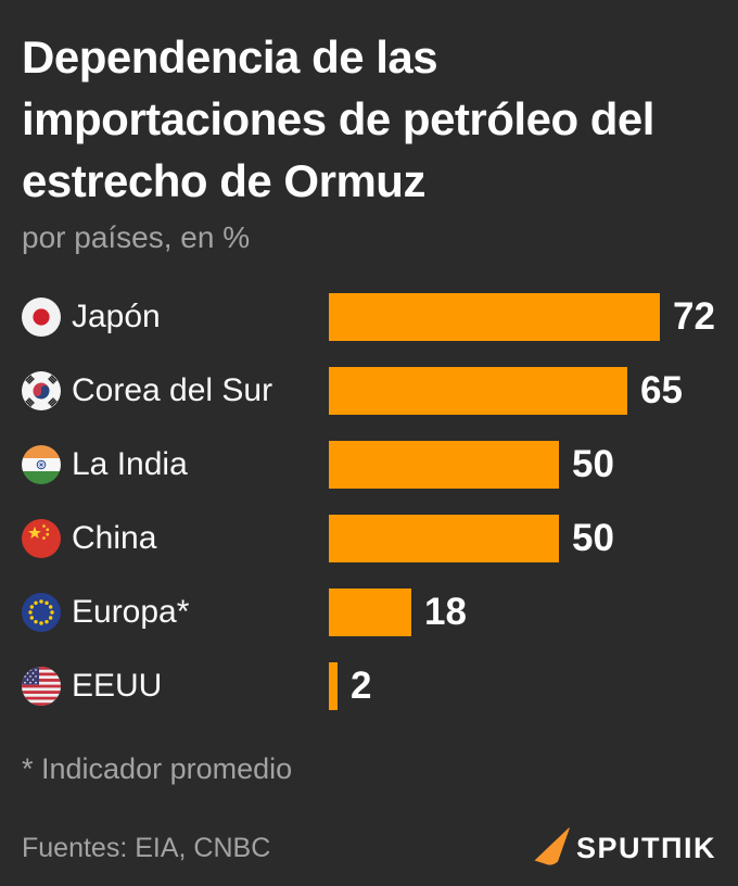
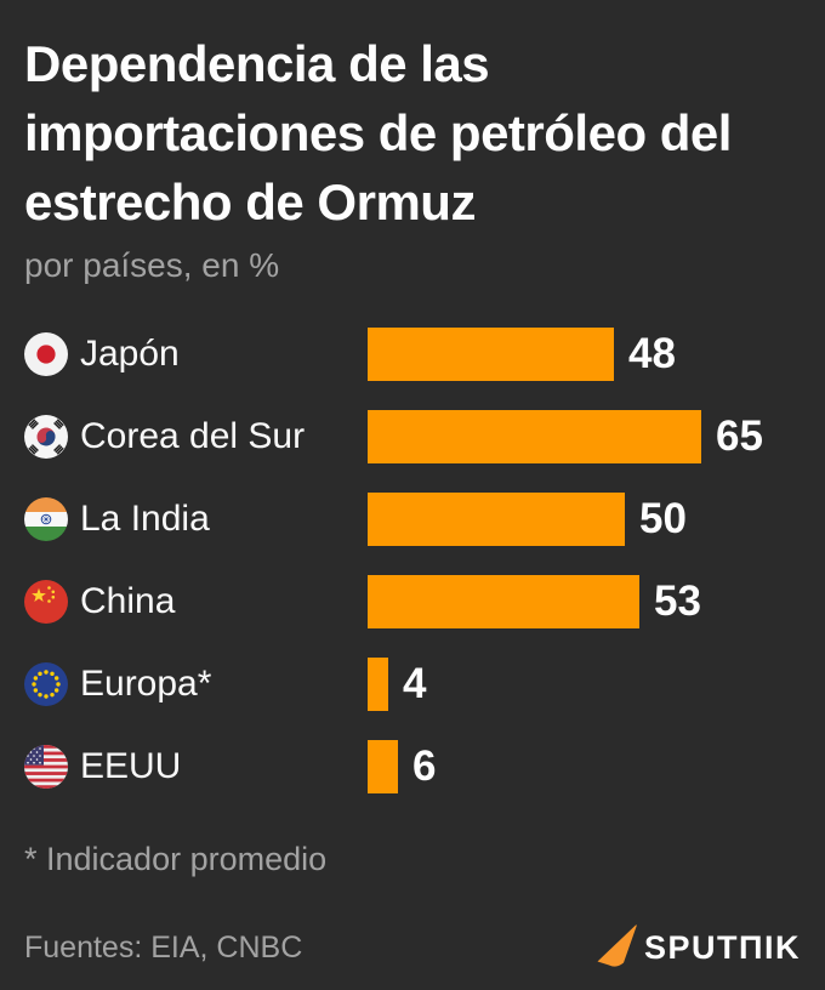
Japón: 72 -> 48
China: 50 -> 53
Europa*: 18 -> 4
EEUU: 2 -> 6
